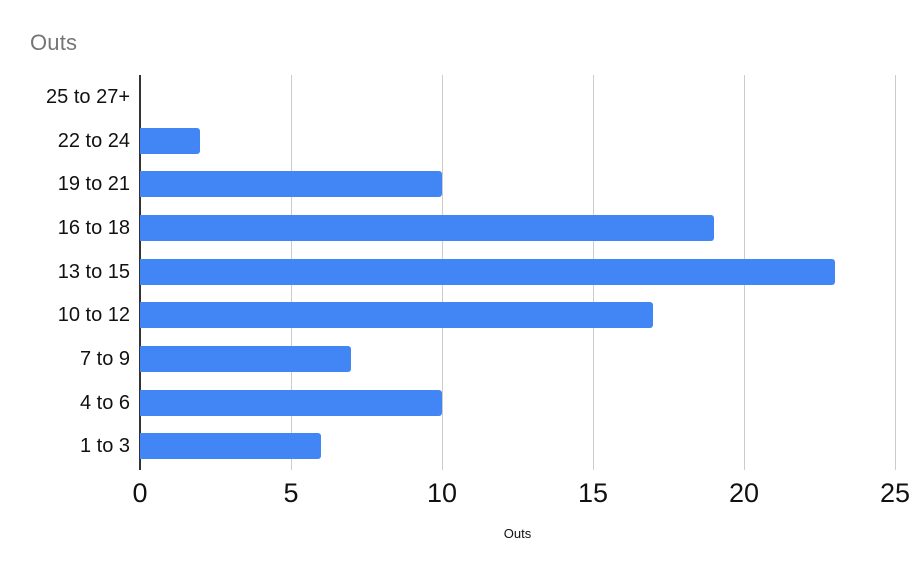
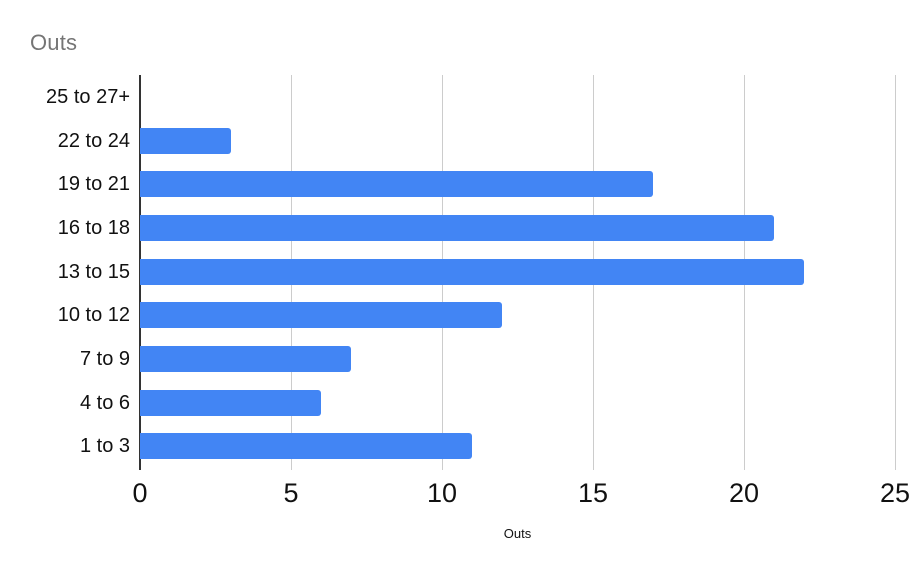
22 to 24: 2 -> 3
19 to 21: 10 -> 17
16 to 18: 19 -> 21
13 to 15: 23 -> 22
10 to 12: 17 -> 12
4 to 6: 10 -> 6
1 to 3: 6 -> 11
